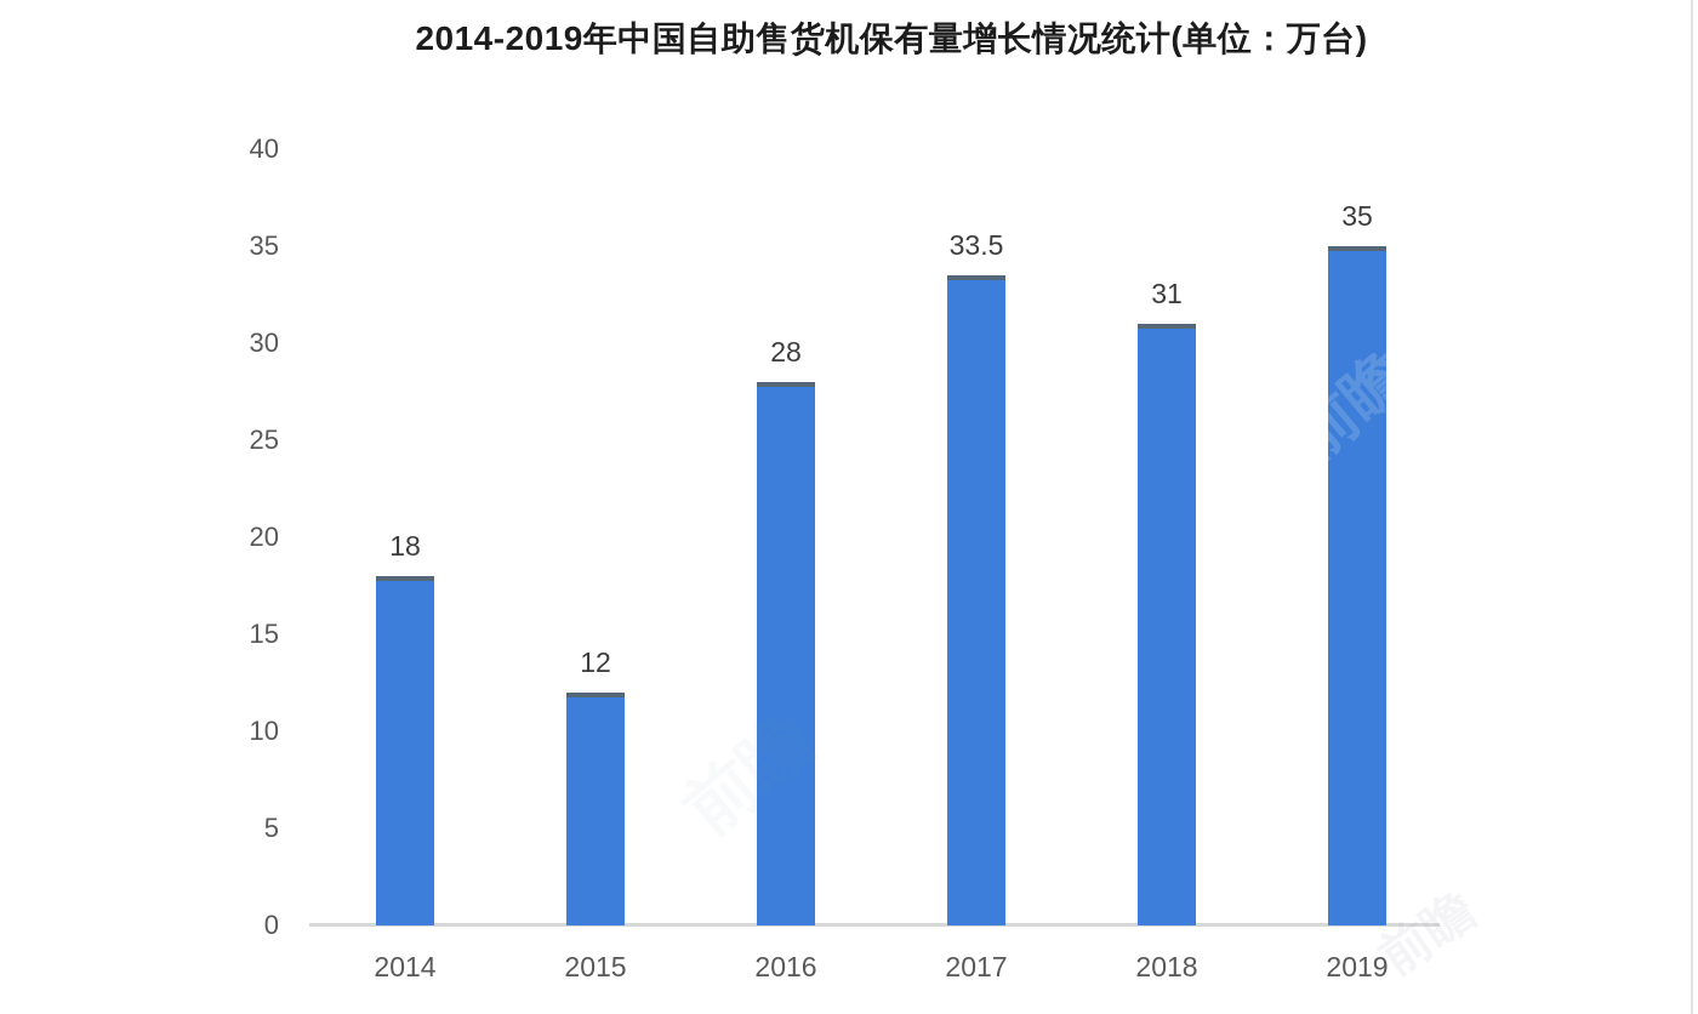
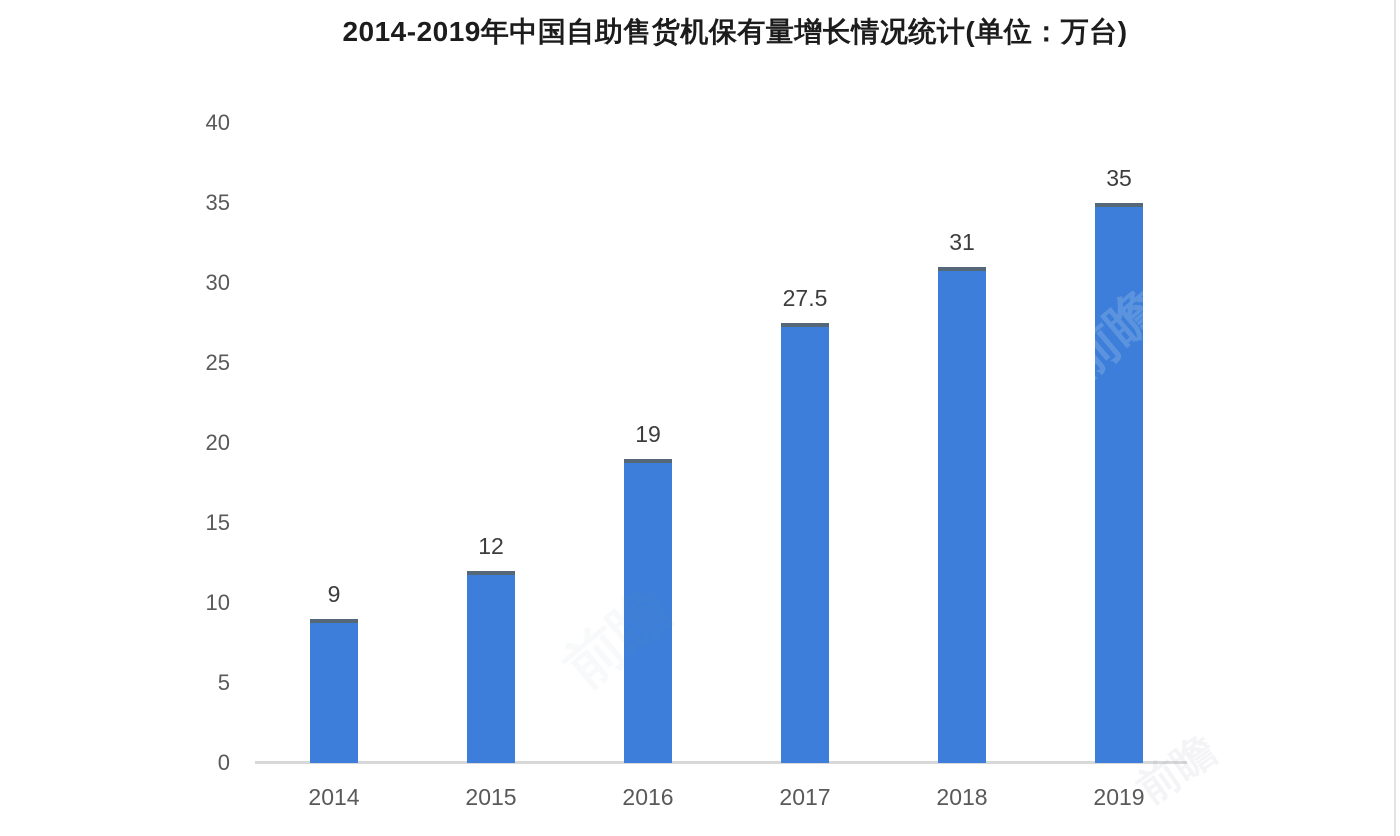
2014: 18 -> 9
2016: 28 -> 19
2017: 33.5 -> 27.5
